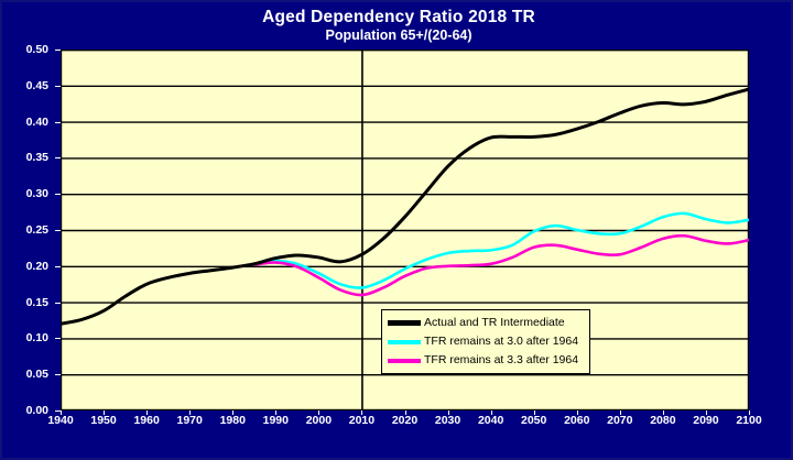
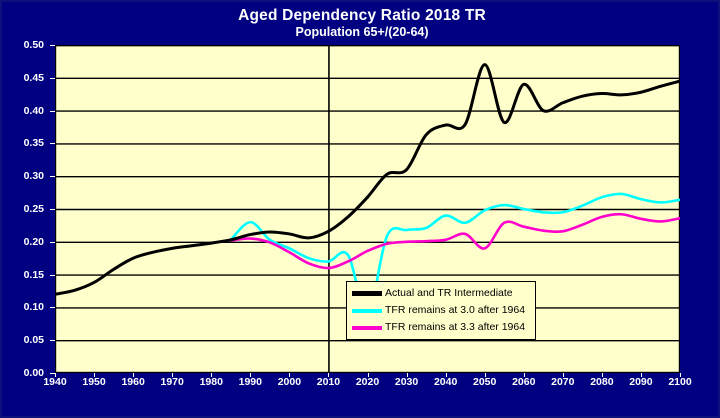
TFR remains at 3.0 after 1964/1990: 0.21 -> 0.23
TFR remains at 3.0 after 1964/2020: 0.20 -> 0.09
Actual and TR Intermediate/2030: 0.34 -> 0.31
TFR remains at 3.0 after 1964/2040: 0.22 -> 0.24
Actual and TR Intermediate/2050: 0.38 -> 0.47
TFR remains at 3.3 after 1964/2050: 0.23 -> 0.19
Actual and TR Intermediate/2060: 0.39 -> 0.44
